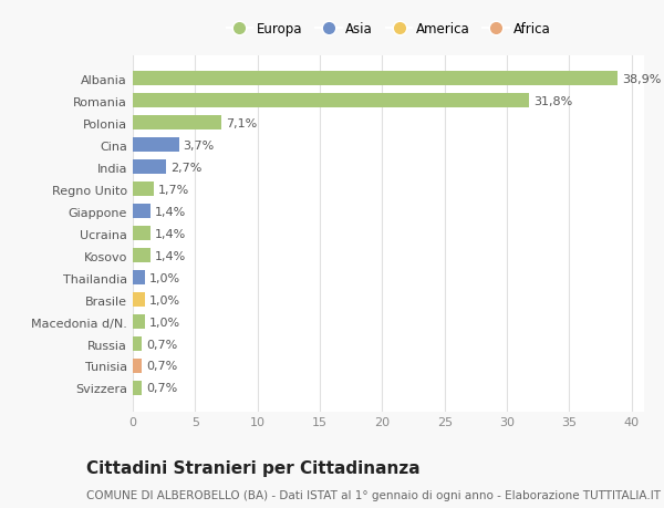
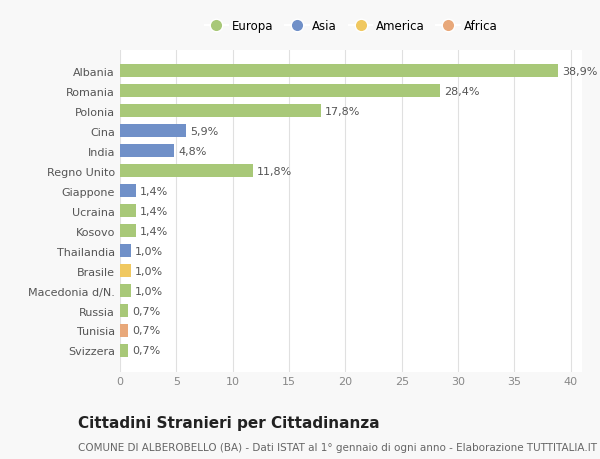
Romania: 31,8% -> 28,4%
Polonia: 7,1% -> 17,8%
Cina: 3,7% -> 5,9%
India: 2,7% -> 4,8%
Regno Unito: 1,7% -> 11,8%
